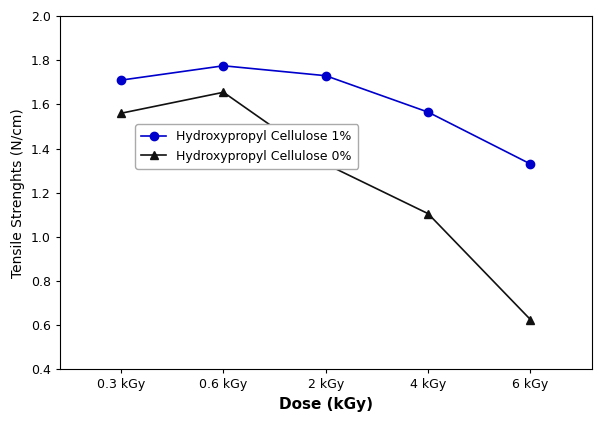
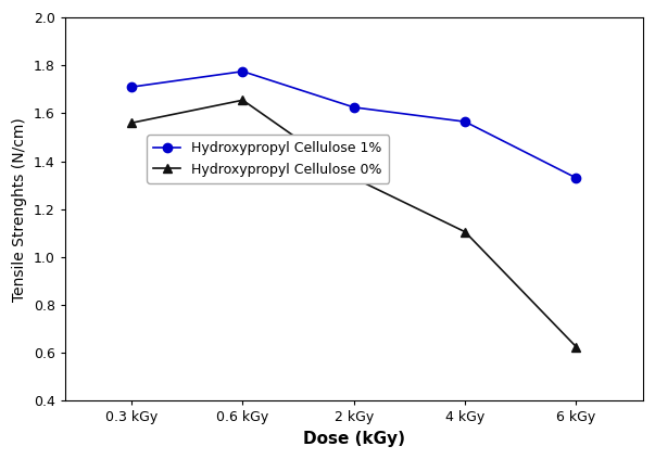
Hydroxypropyl Cellulose 1%/2 kGy: 1.730 -> 1.625
